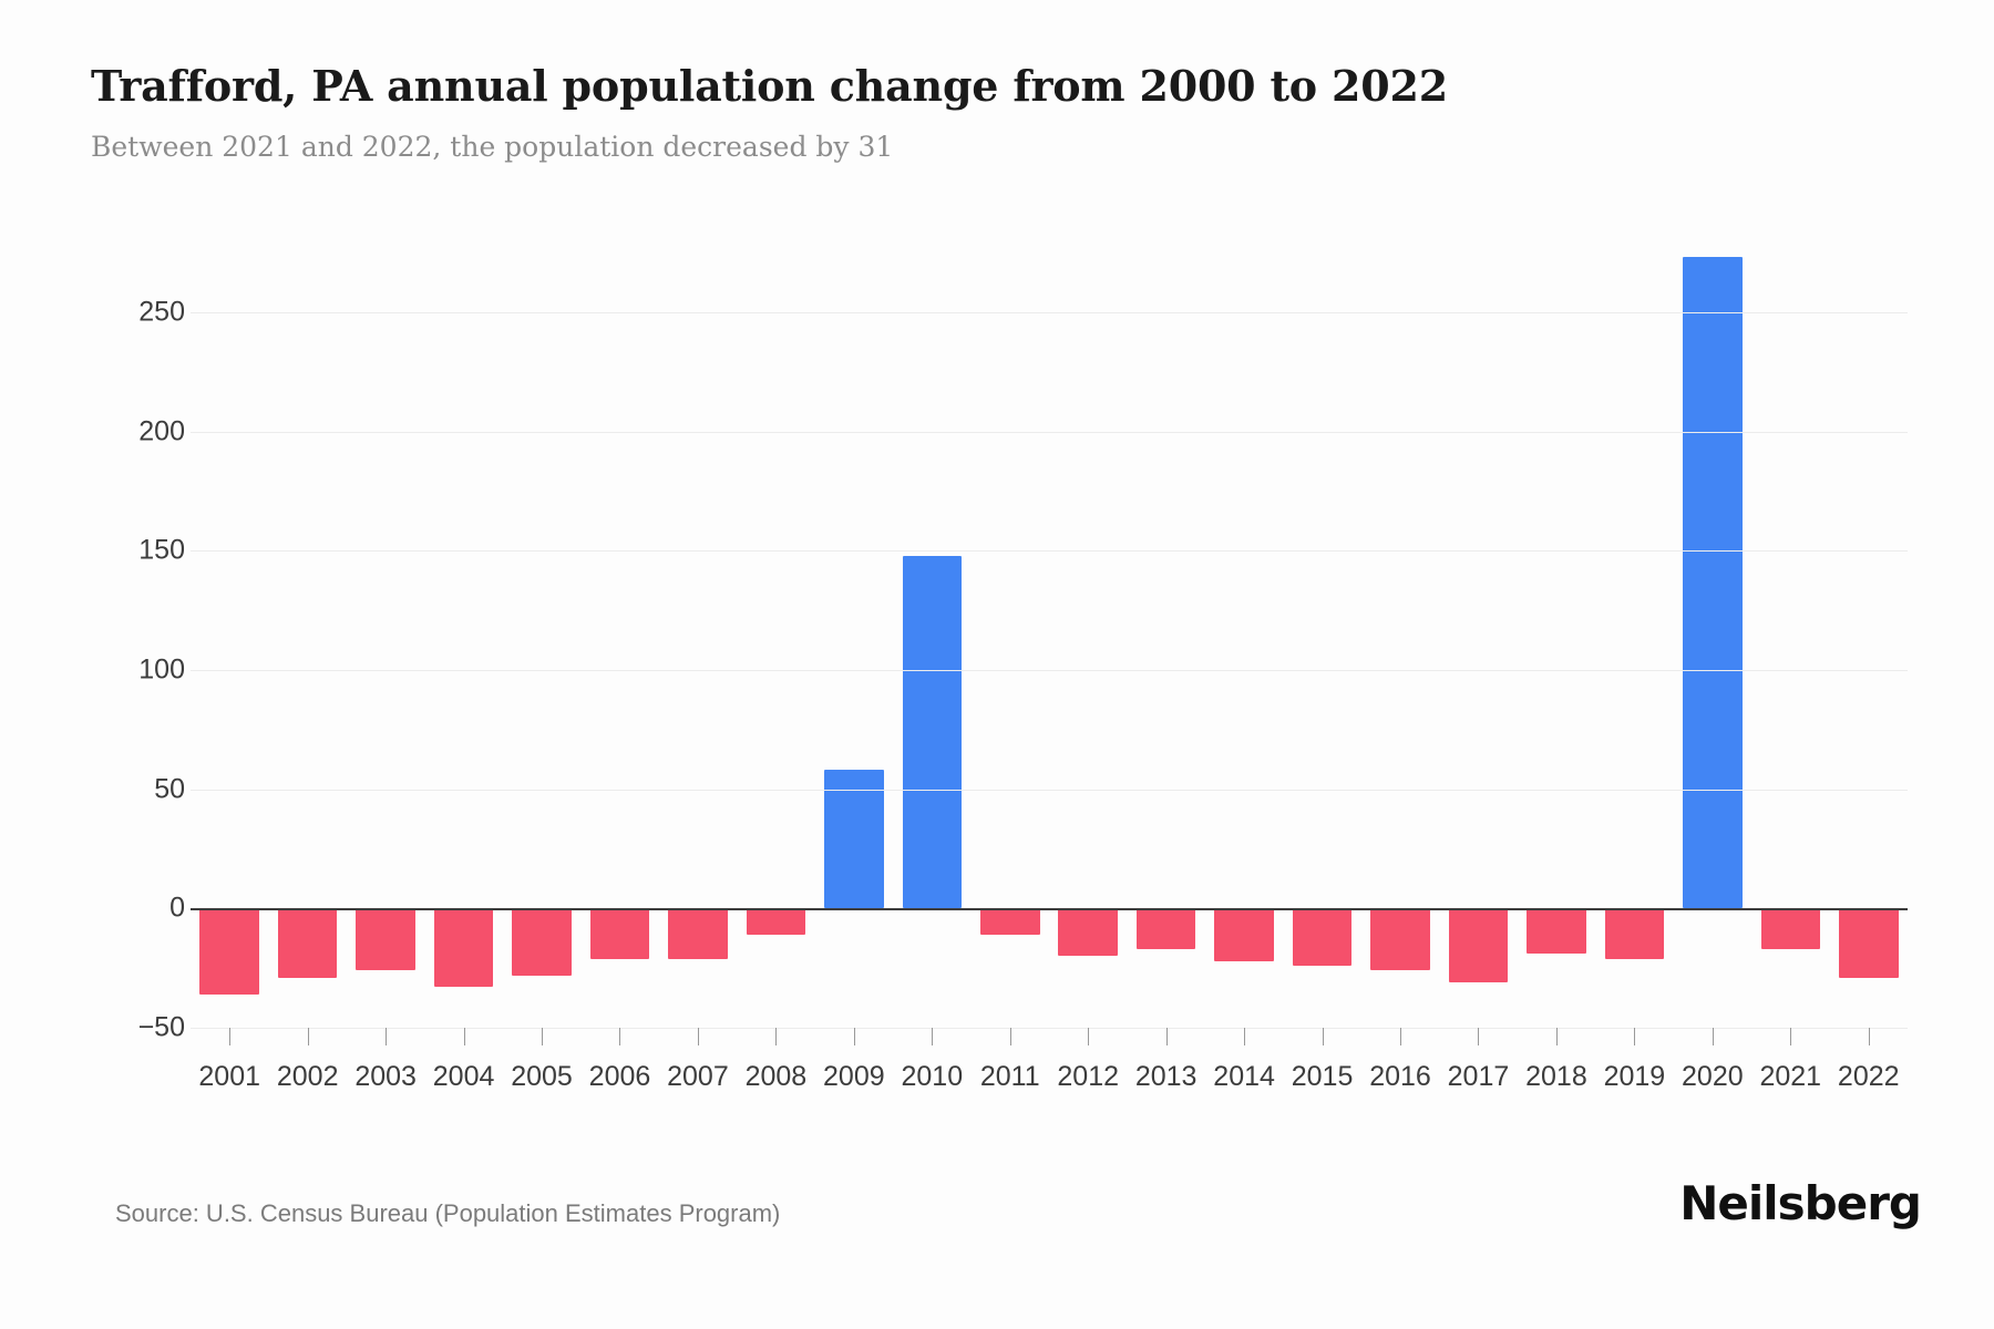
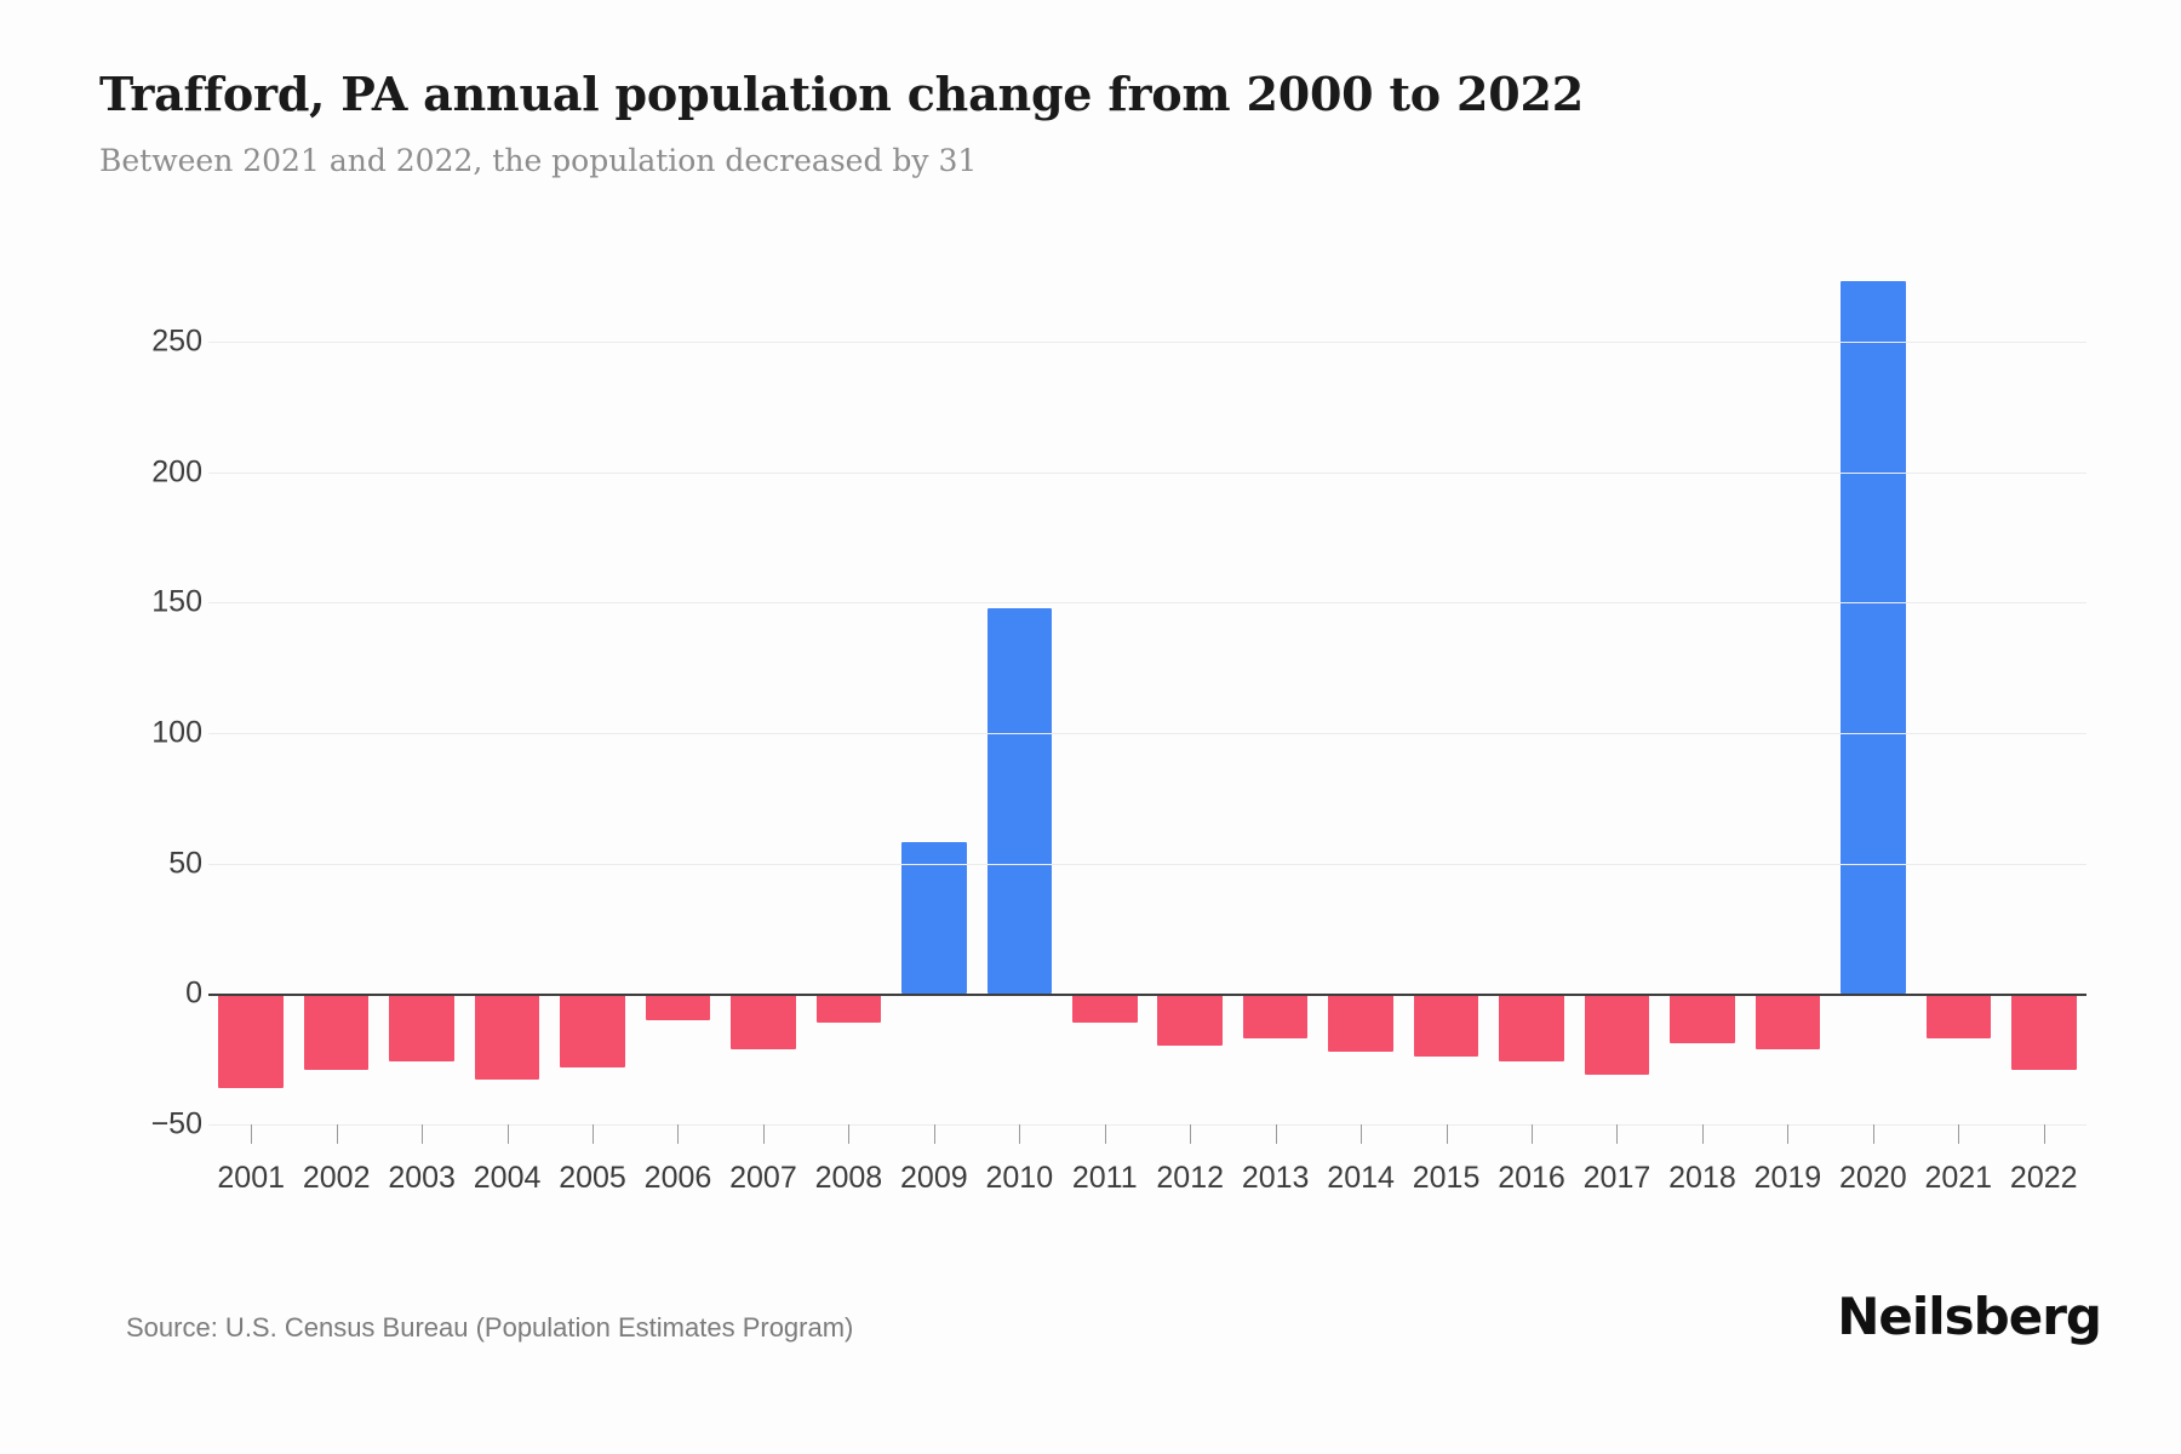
2006: -21 -> -10
